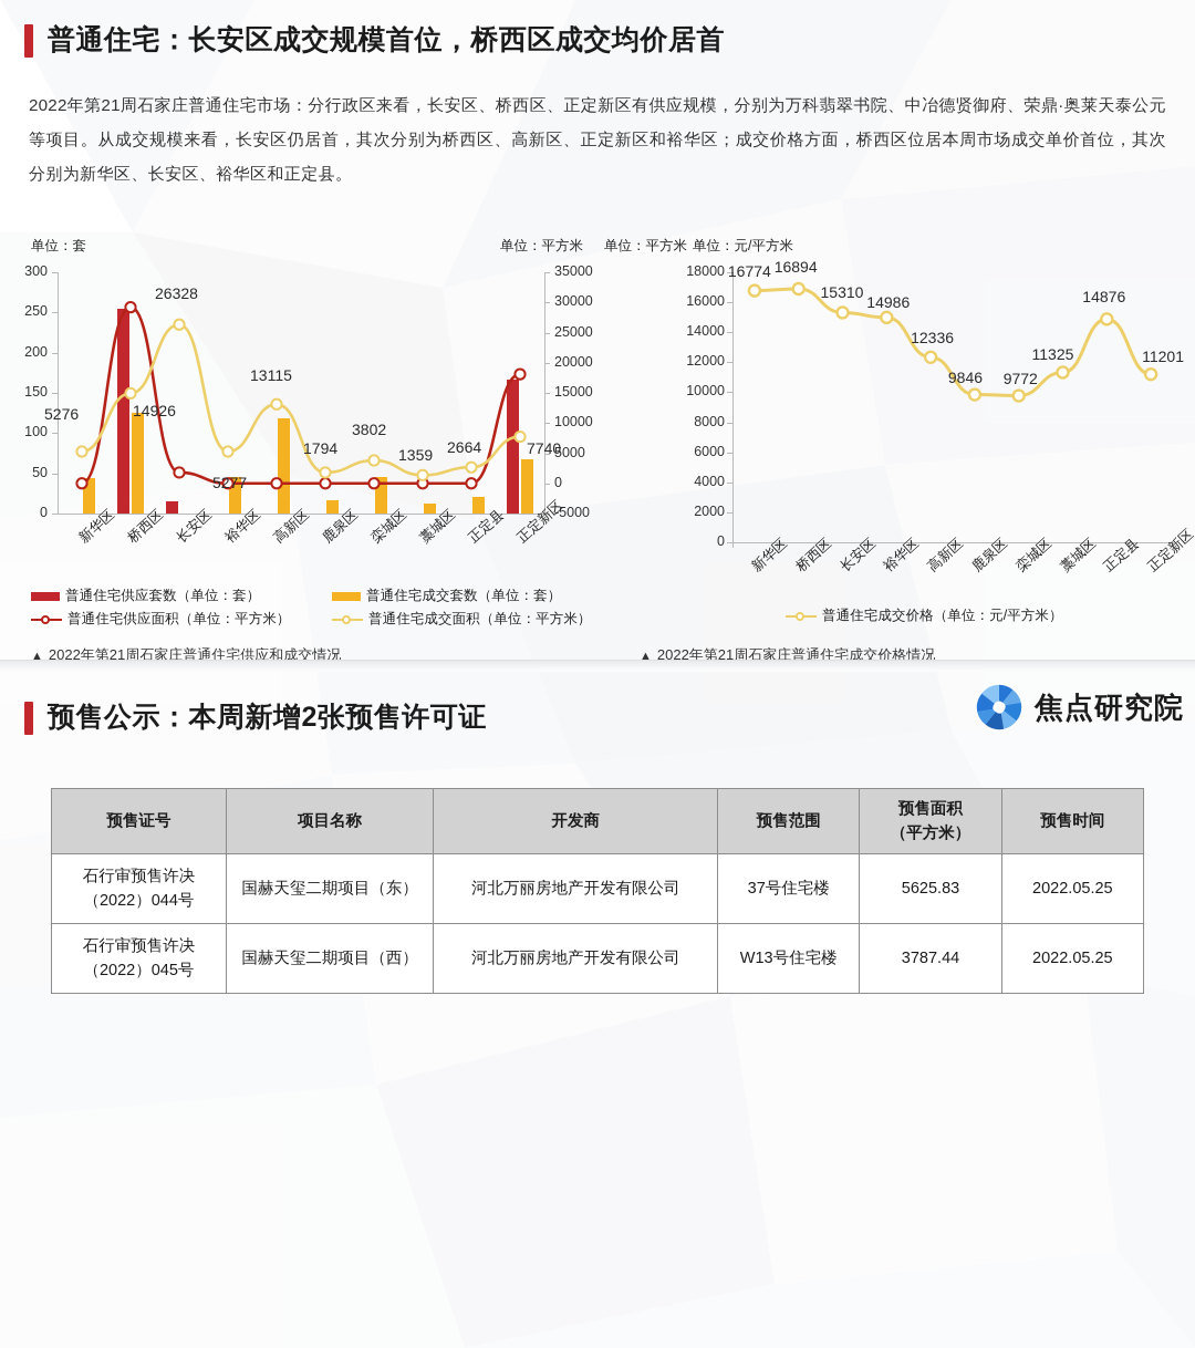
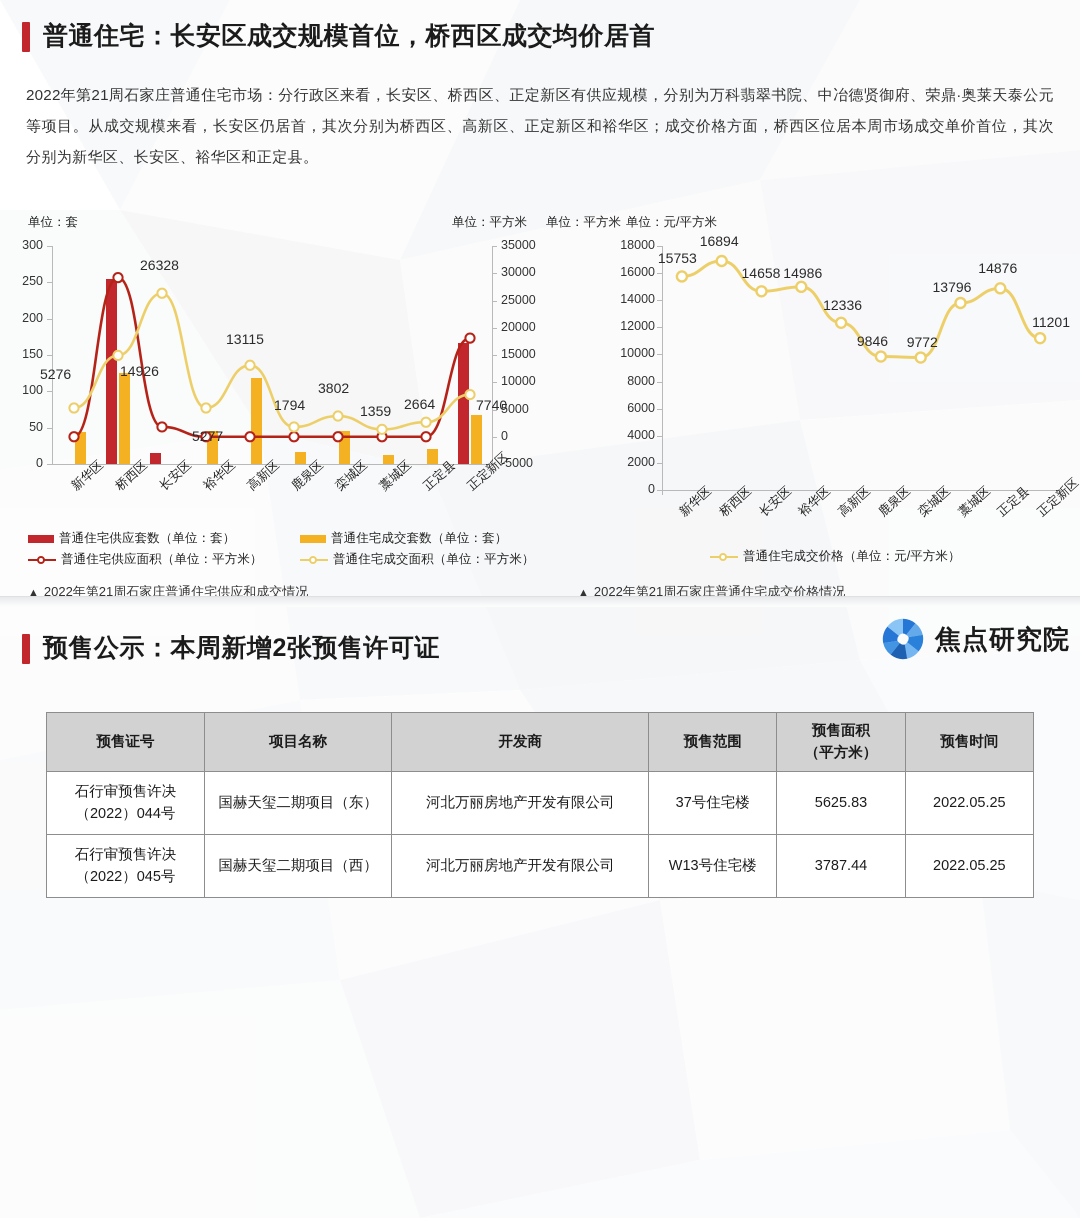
2022年第21周石家庄普通住宅成交价格情况/新华区: 16774 -> 15753
2022年第21周石家庄普通住宅成交价格情况/长安区: 15310 -> 14658
2022年第21周石家庄普通住宅成交价格情况/藁城区: 11325 -> 13796
